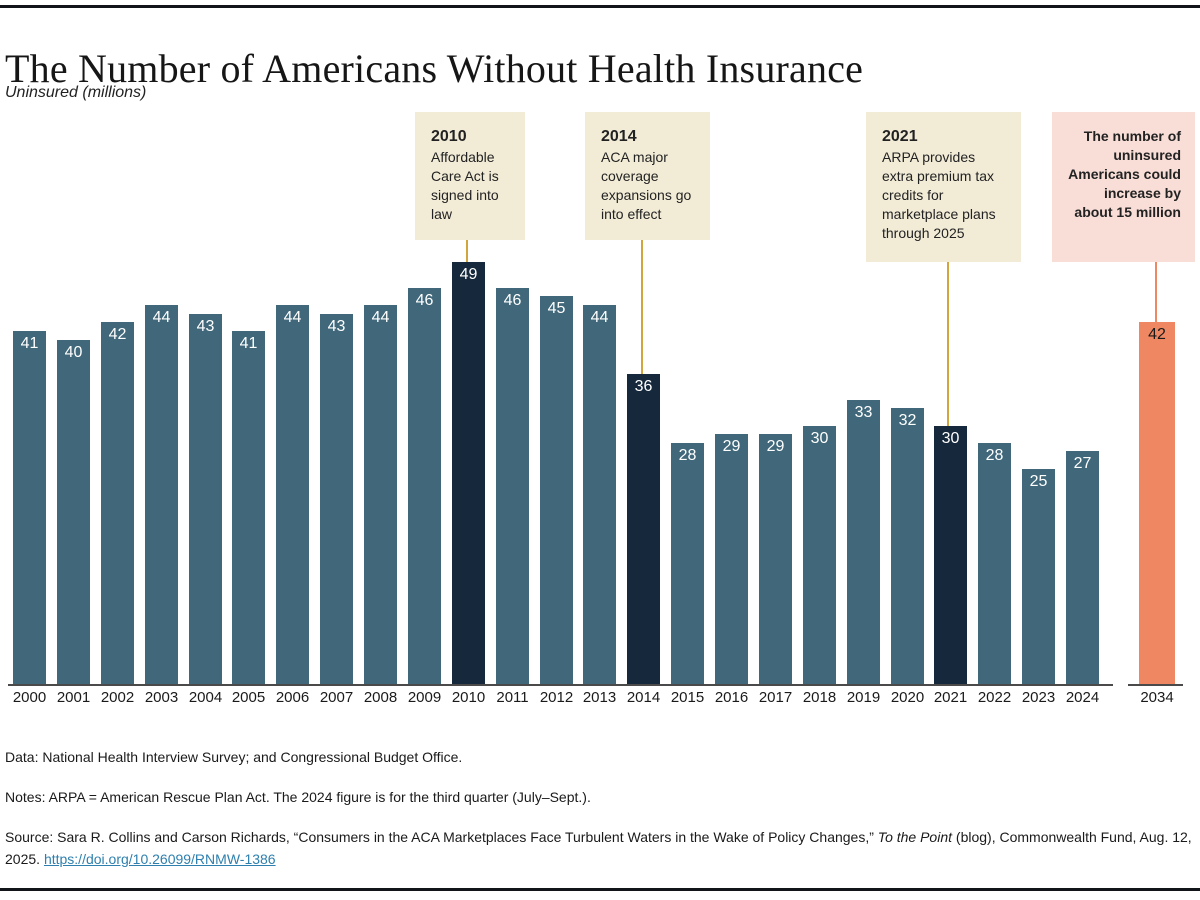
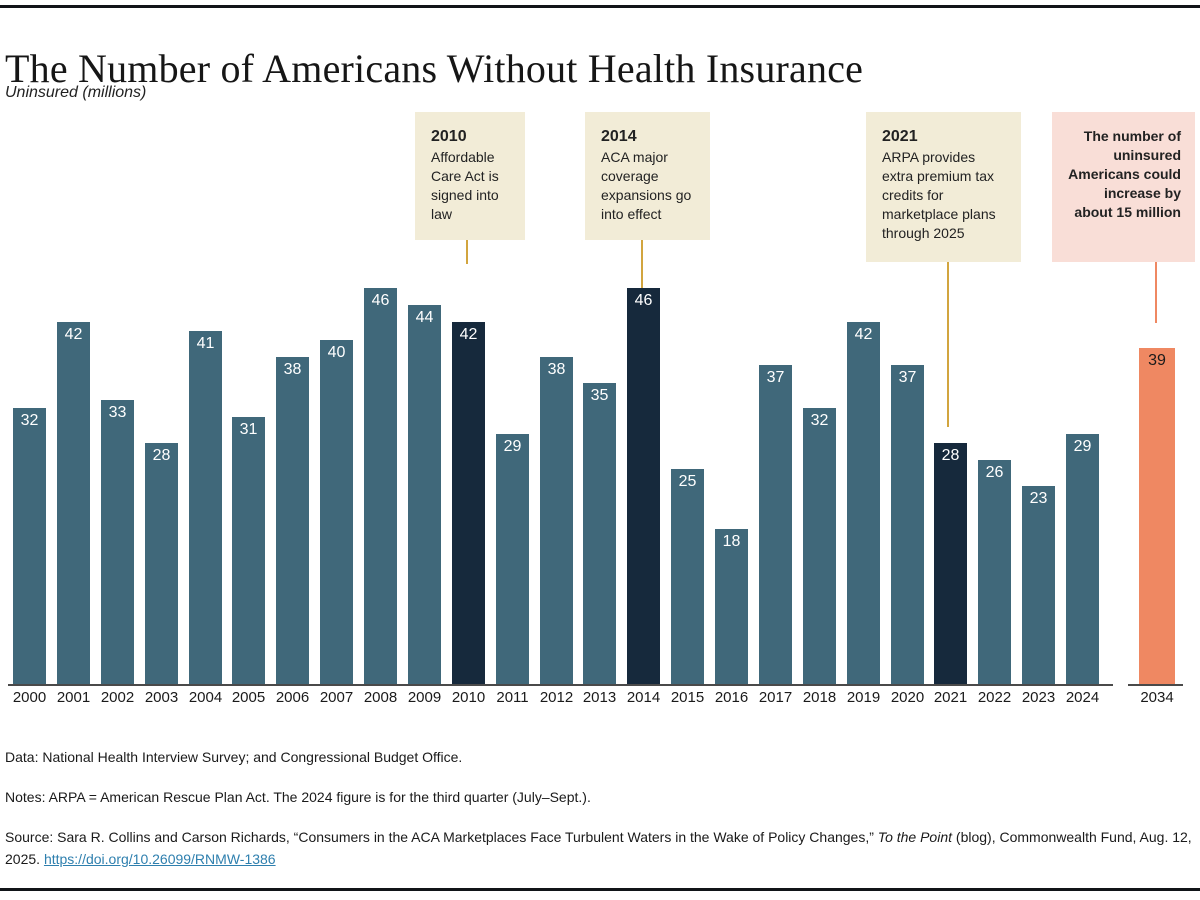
2000: 41 -> 32
2001: 40 -> 42
2002: 42 -> 33
2003: 44 -> 28
2004: 43 -> 41
2005: 41 -> 31
2006: 44 -> 38
2007: 43 -> 40
2008: 44 -> 46
2009: 46 -> 44
2010: 49 -> 42
2011: 46 -> 29
2012: 45 -> 38
2013: 44 -> 35
2014: 36 -> 46
2015: 28 -> 25
2016: 29 -> 18
2017: 29 -> 37
2018: 30 -> 32
2019: 33 -> 42
2020: 32 -> 37
2021: 30 -> 28
2022: 28 -> 26
2023: 25 -> 23
2024: 27 -> 29
2034: 42 -> 39
